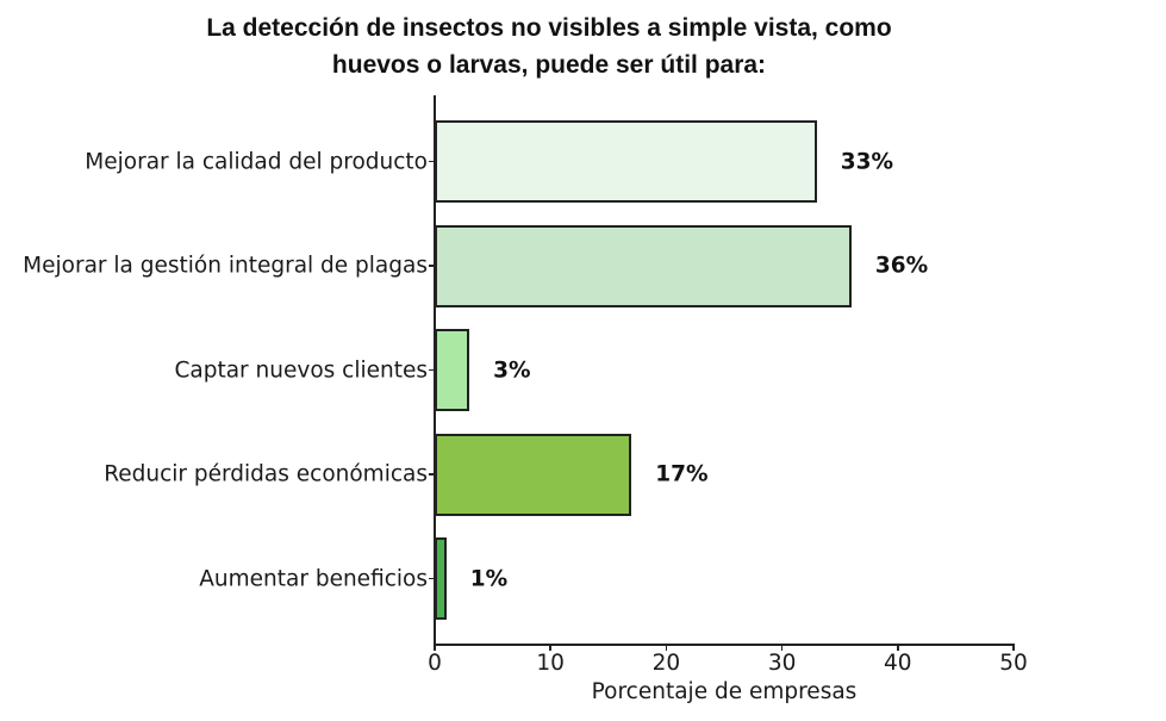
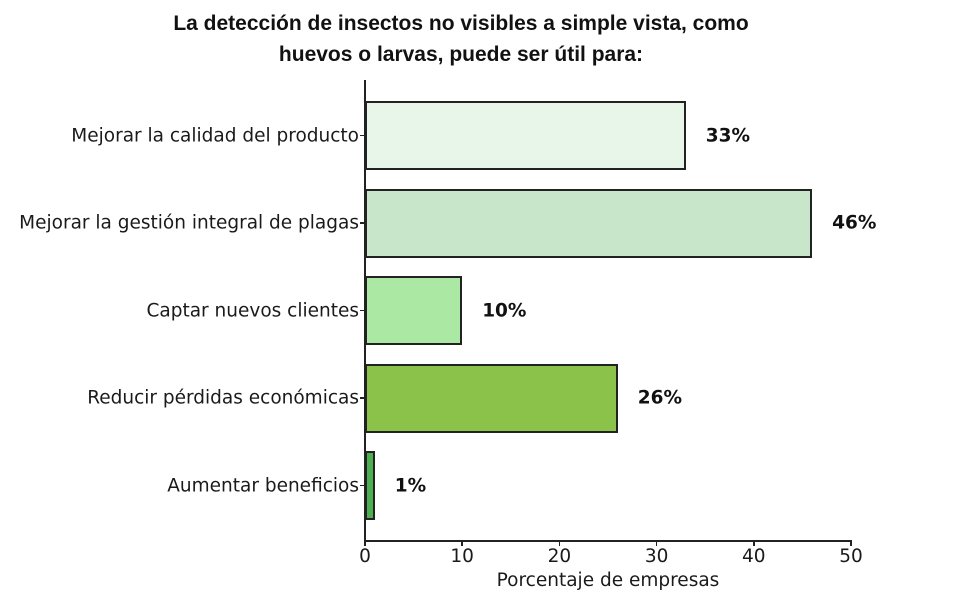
Mejorar la gestión integral de plagas: 36% -> 46%
Captar nuevos clientes: 3% -> 10%
Reducir pérdidas económicas: 17% -> 26%
